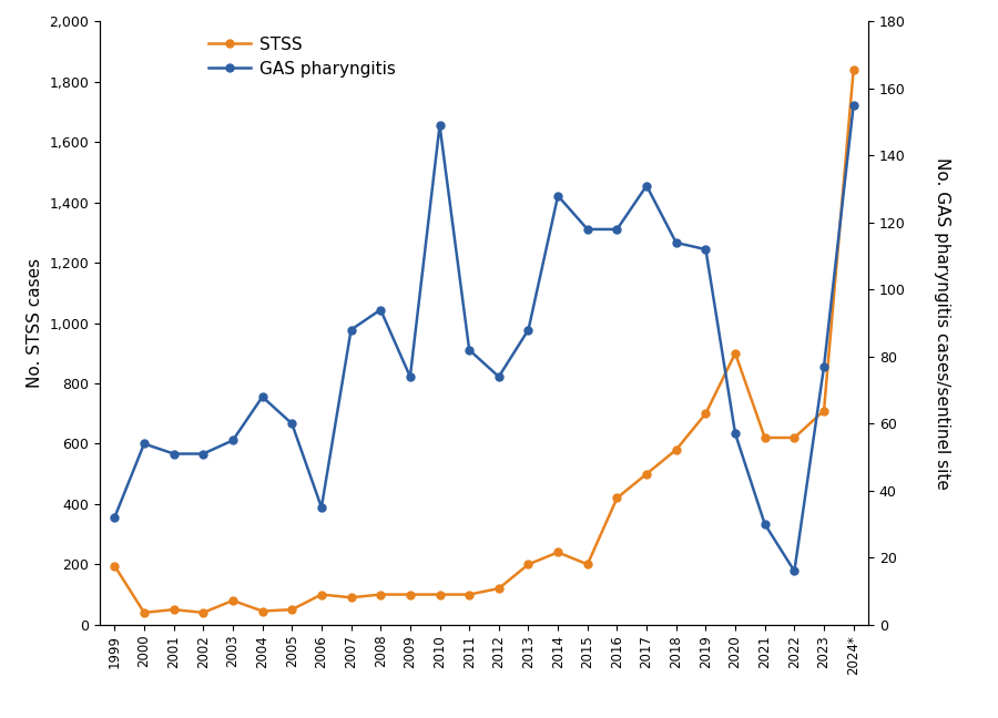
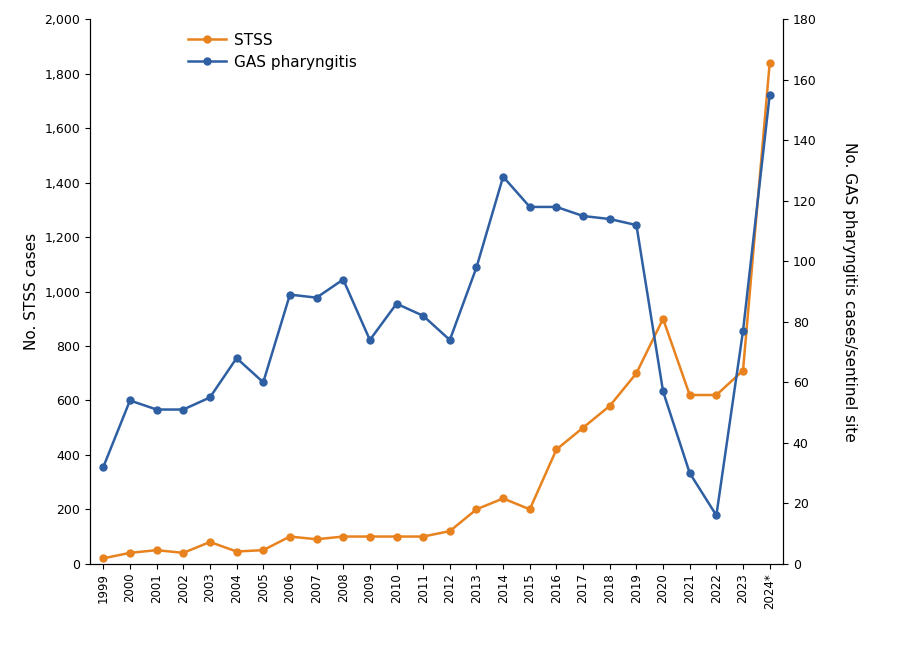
STSS/1999: 195 -> 20
GAS pharyngitis/2006: 35 -> 89
GAS pharyngitis/2010: 149 -> 86
GAS pharyngitis/2013: 88 -> 98
GAS pharyngitis/2017: 131 -> 115
